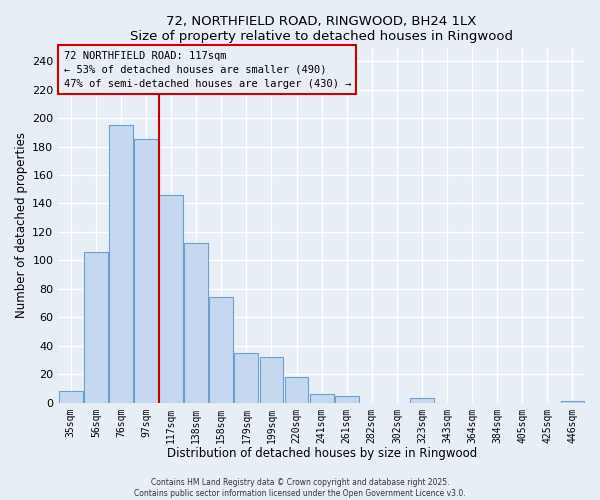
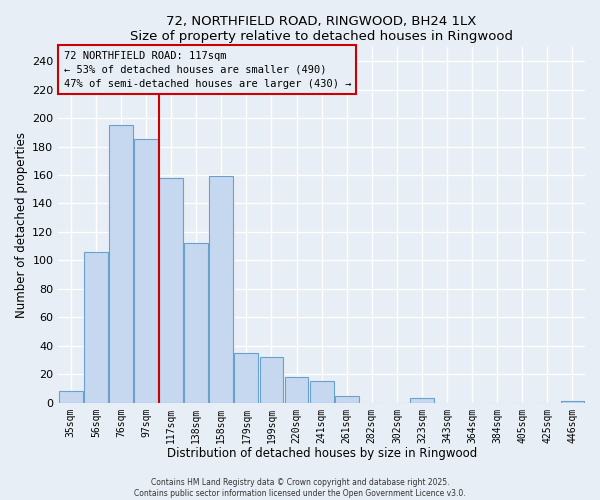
117sqm: 146 -> 158
158sqm: 74 -> 159
241sqm: 6 -> 15
